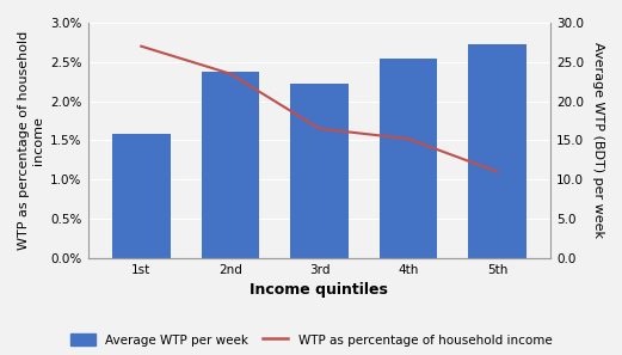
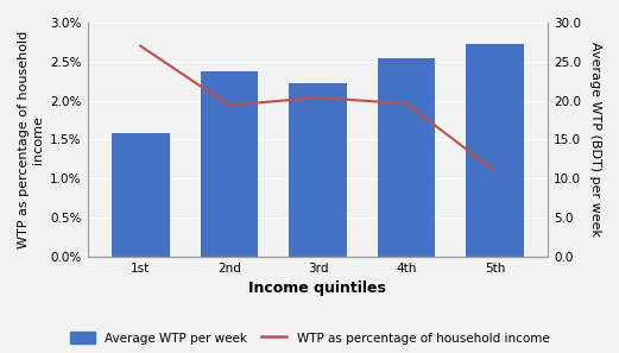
WTP as percentage of household income/2nd: 23.5 -> 19.4
WTP as percentage of household income/3rd: 16.5 -> 20.4
WTP as percentage of household income/4th: 15.2 -> 19.6
